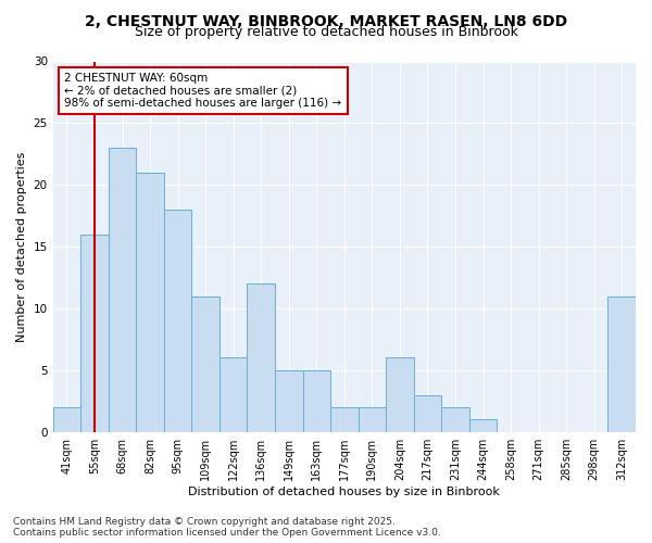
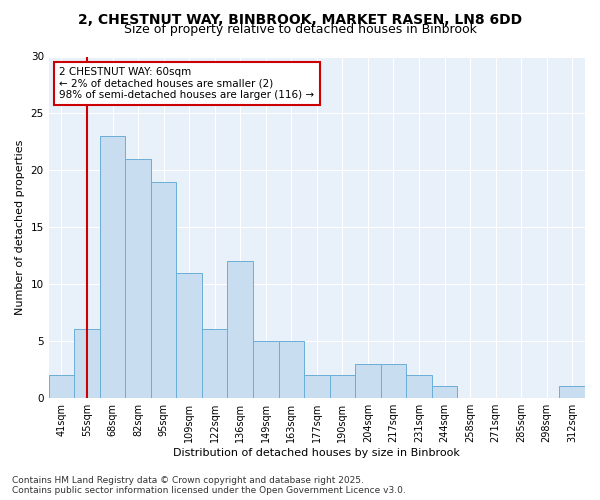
55sqm: 16 -> 6
95sqm: 18 -> 19
204sqm: 6 -> 3
312sqm: 11 -> 1
